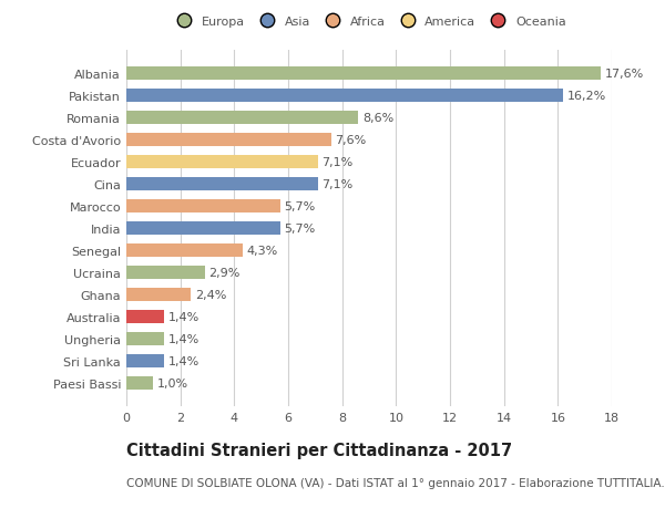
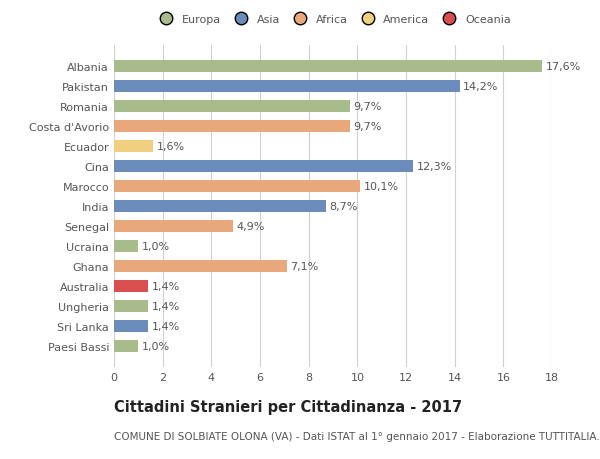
Pakistan: 16,2% -> 14,2%
Romania: 8,6% -> 9,7%
Costa d'Avorio: 7,6% -> 9,7%
Ecuador: 7,1% -> 1,6%
Cina: 7,1% -> 12,3%
Marocco: 5,7% -> 10,1%
India: 5,7% -> 8,7%
Senegal: 4,3% -> 4,9%
Ucraina: 2,9% -> 1,0%
Ghana: 2,4% -> 7,1%
